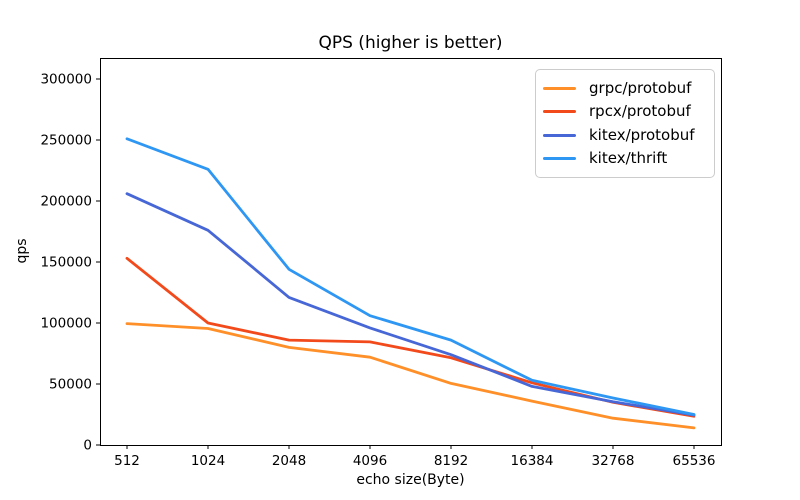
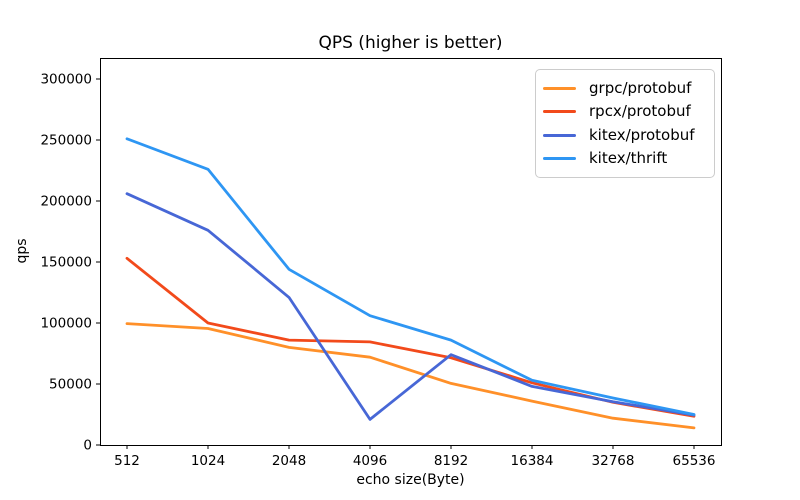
kitex/protobuf/4096: 96000 -> 21000
